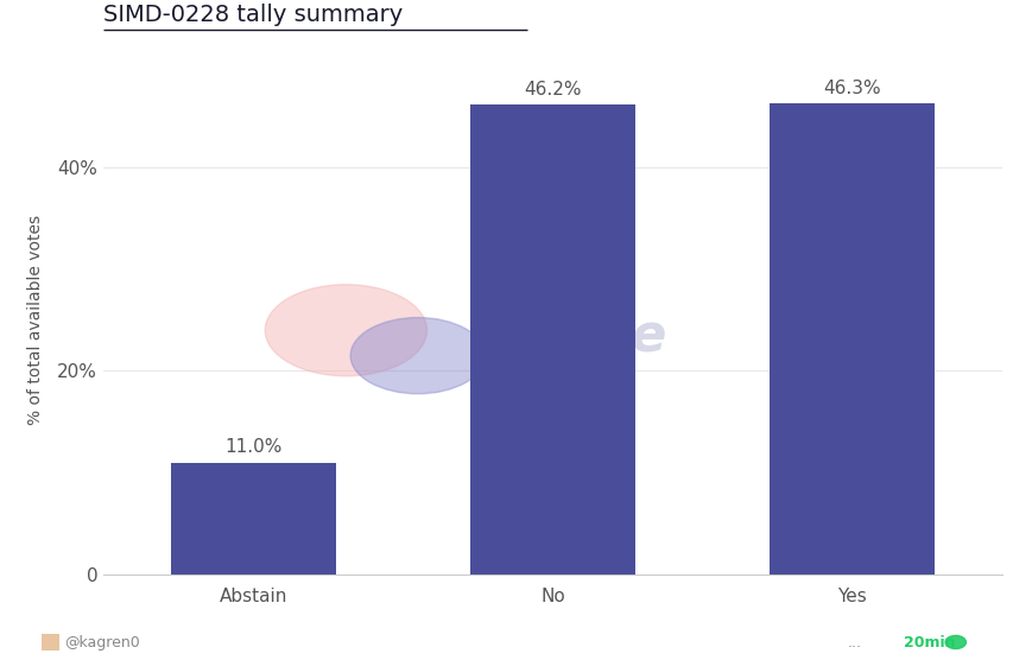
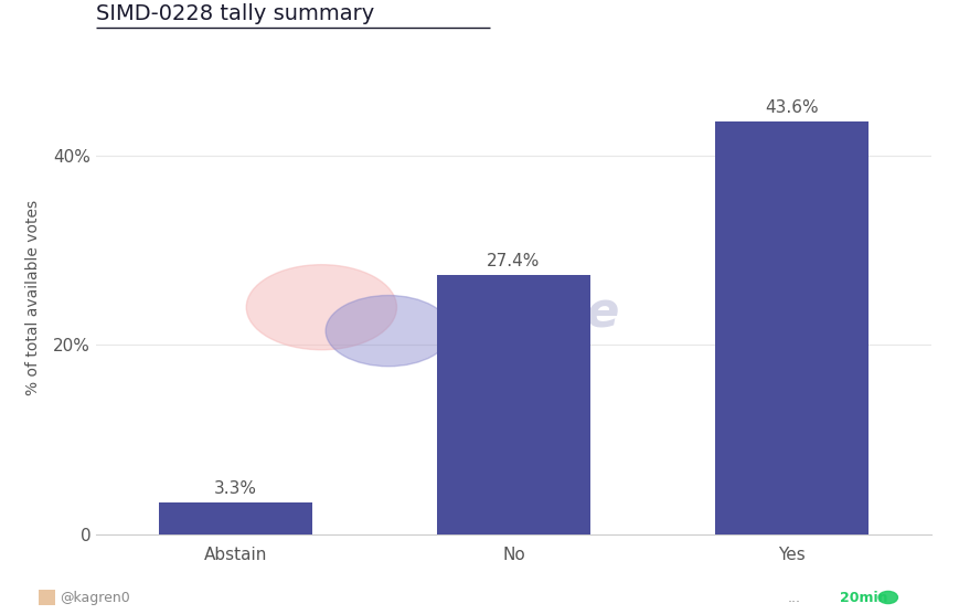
Abstain: 11.0% -> 3.3%
No: 46.2% -> 27.4%
Yes: 46.3% -> 43.6%
